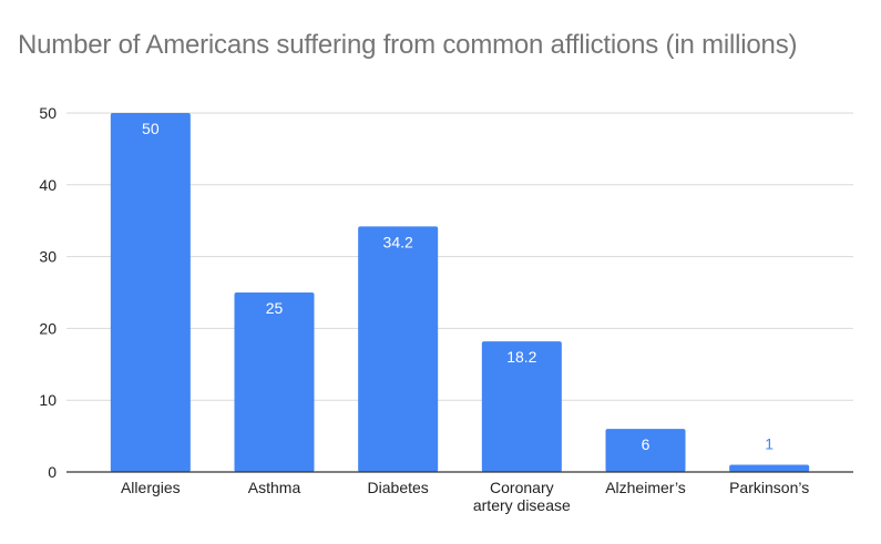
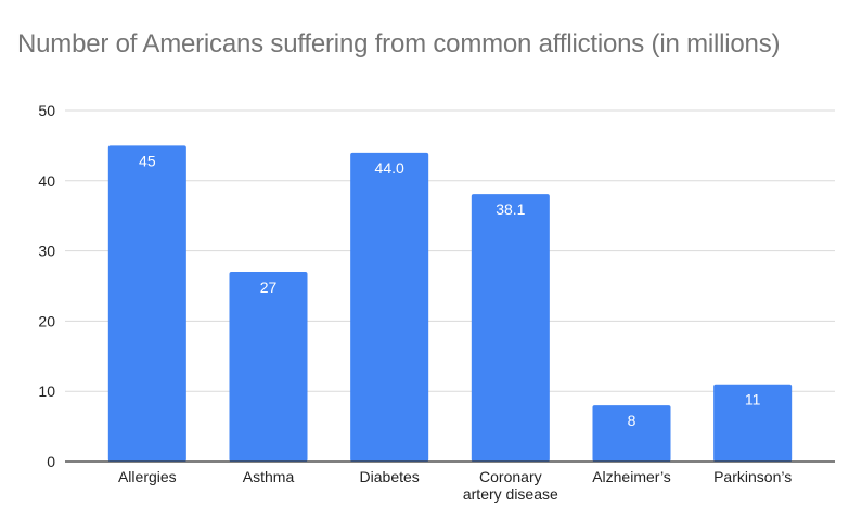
Allergies: 50 -> 45
Asthma: 25 -> 27
Diabetes: 34.2 -> 44.0
Coronary artery disease: 18.2 -> 38.1
Alzheimer’s: 6 -> 8
Parkinson’s: 1 -> 11
